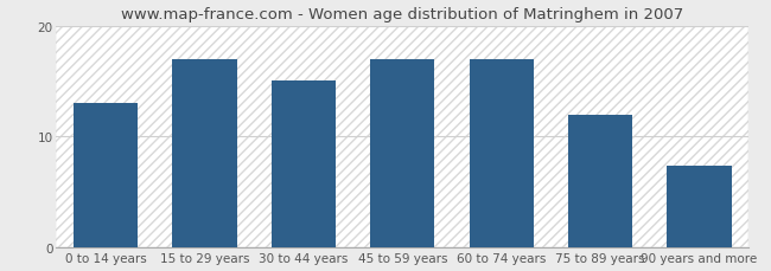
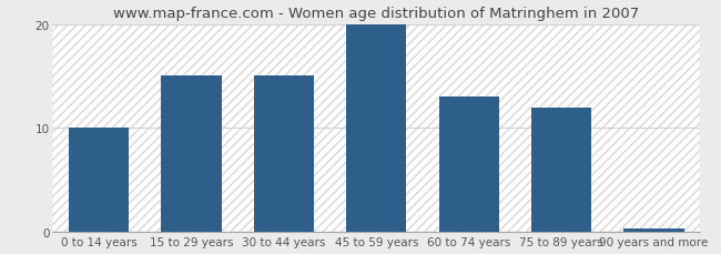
0 to 14 years: 13.0 -> 10.0
15 to 29 years: 17.0 -> 15.0
45 to 59 years: 17.0 -> 20.0
60 to 74 years: 17.0 -> 13.0
90 years and more: 7.4 -> 0.3
